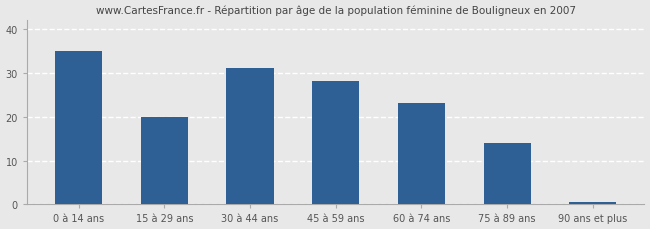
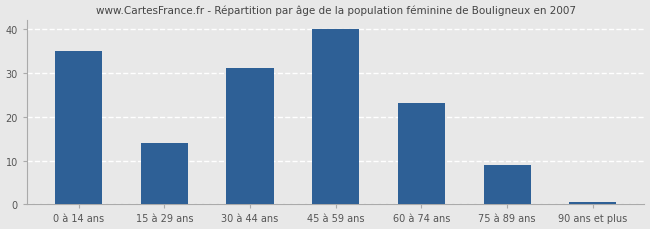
15 à 29 ans: 20.0 -> 14.0
45 à 59 ans: 28.0 -> 40.0
75 à 89 ans: 14.0 -> 9.0
